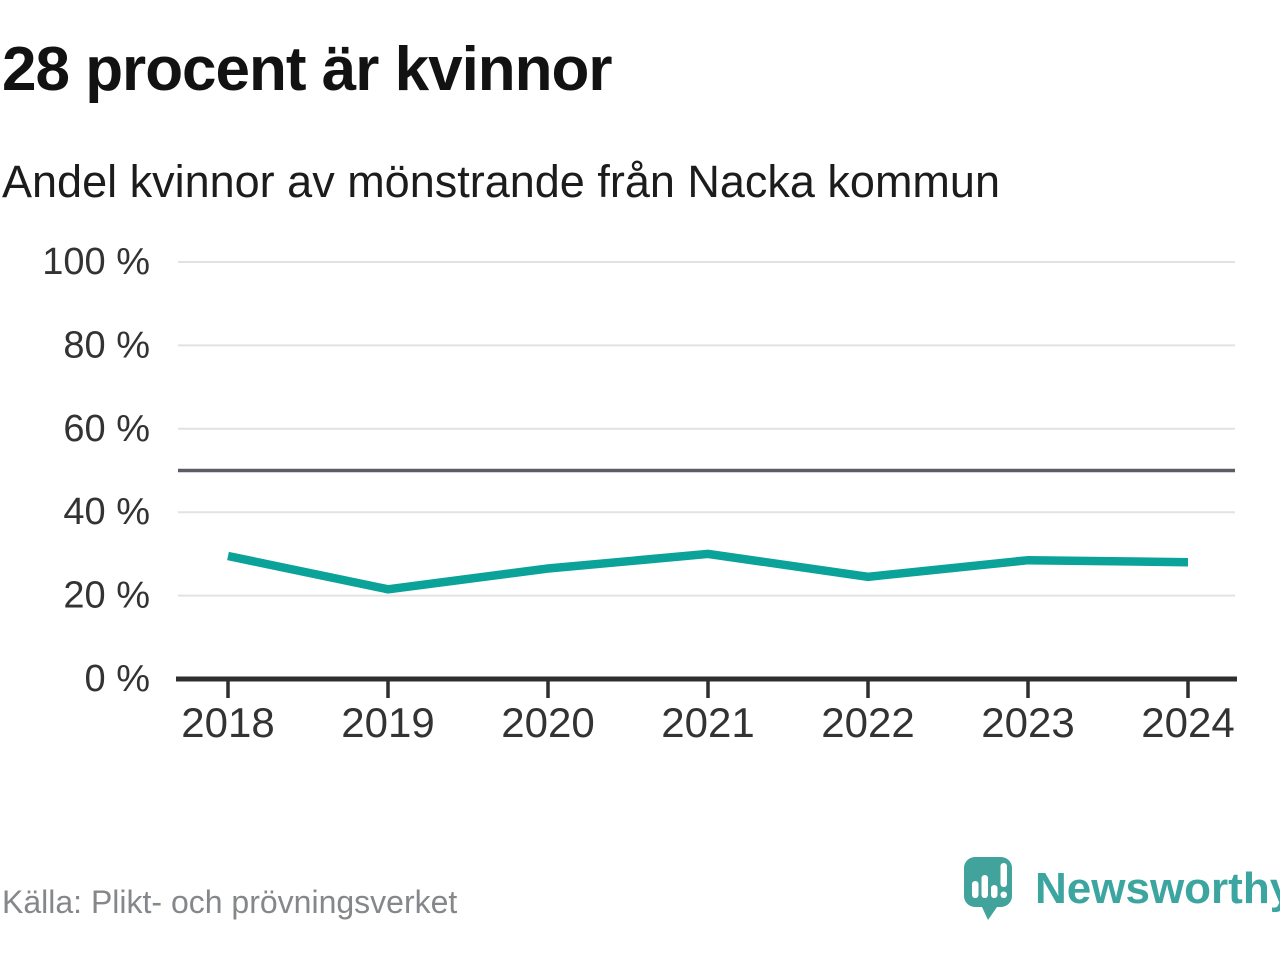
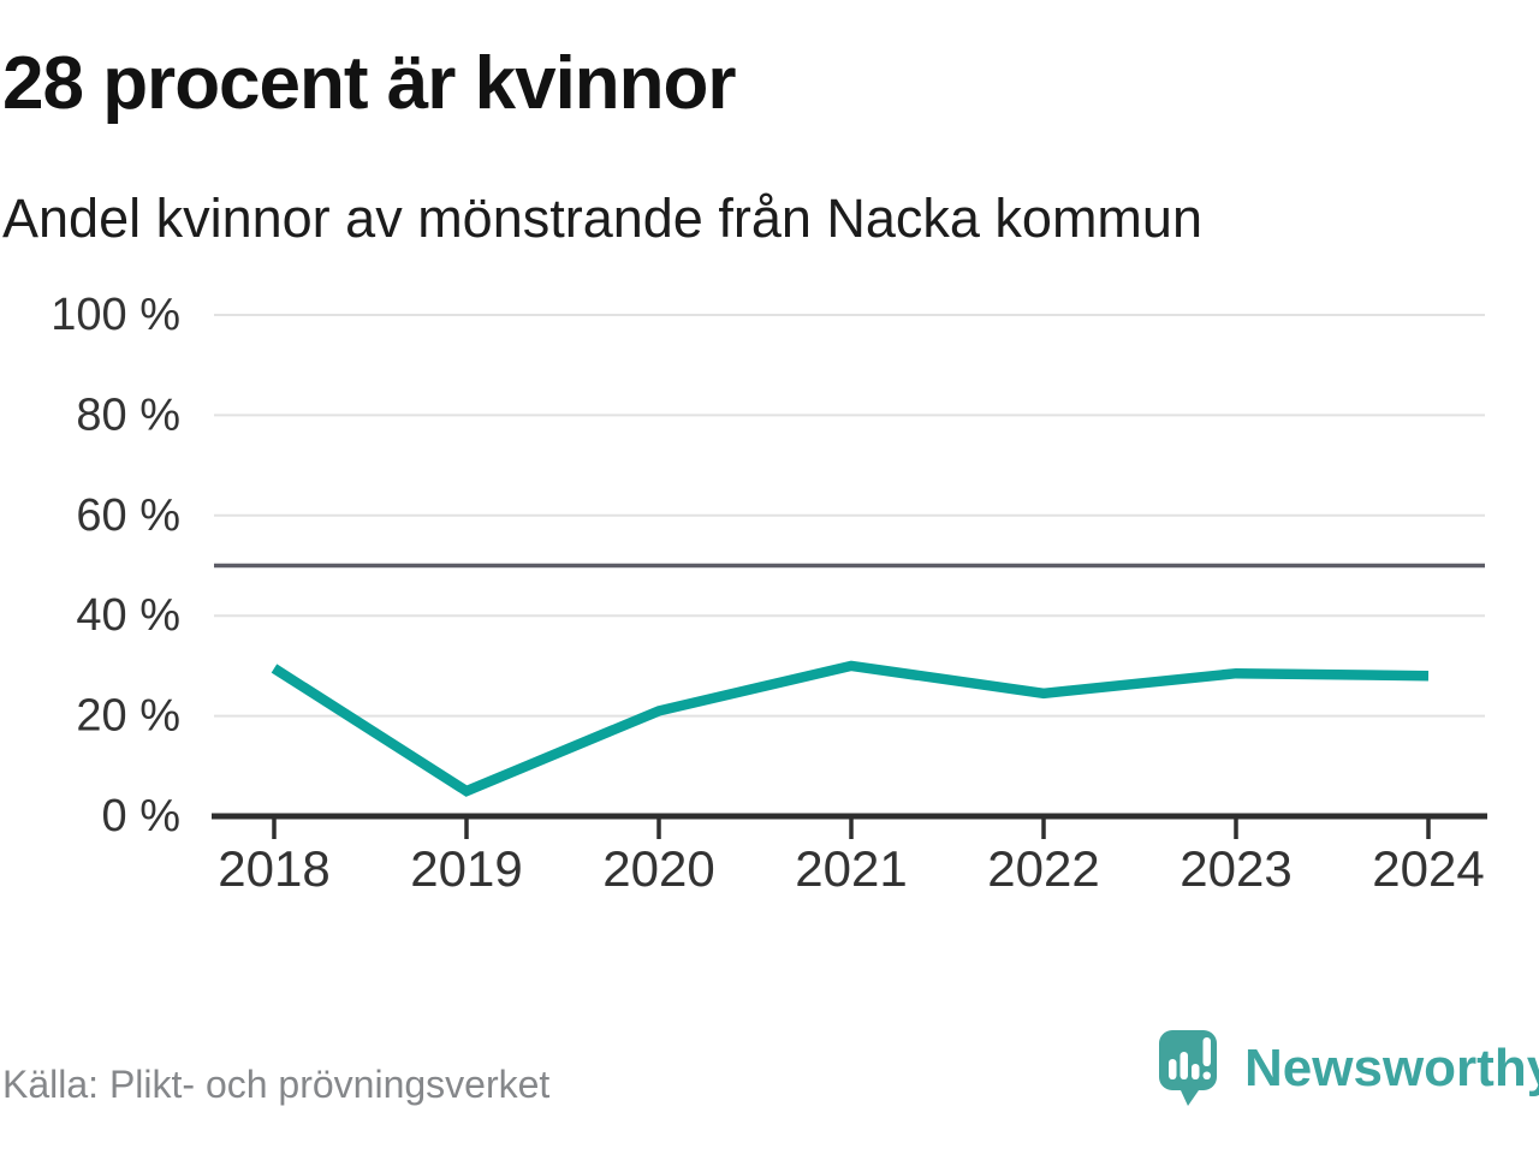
2019: 22% -> 5%
2020: 26% -> 21%
